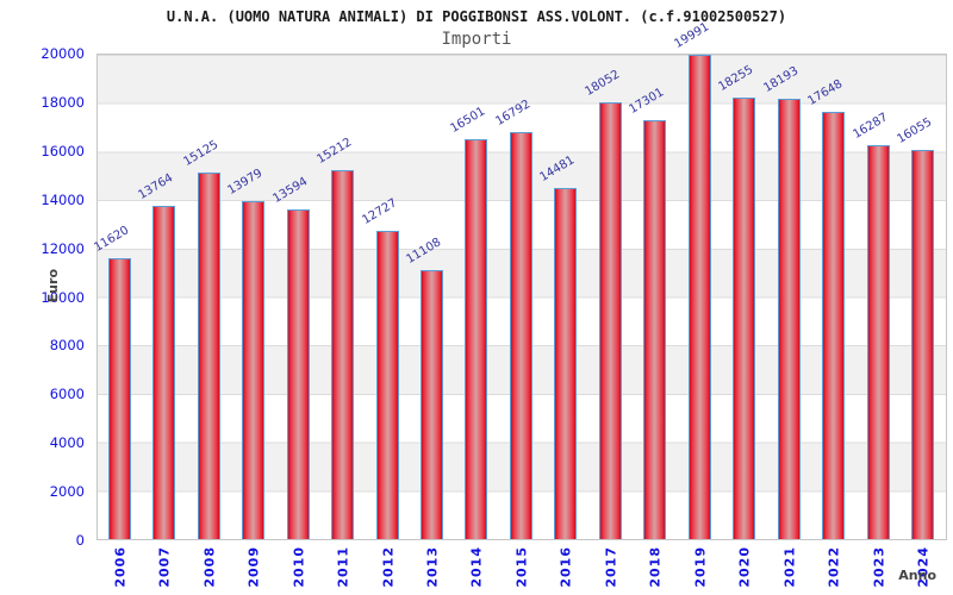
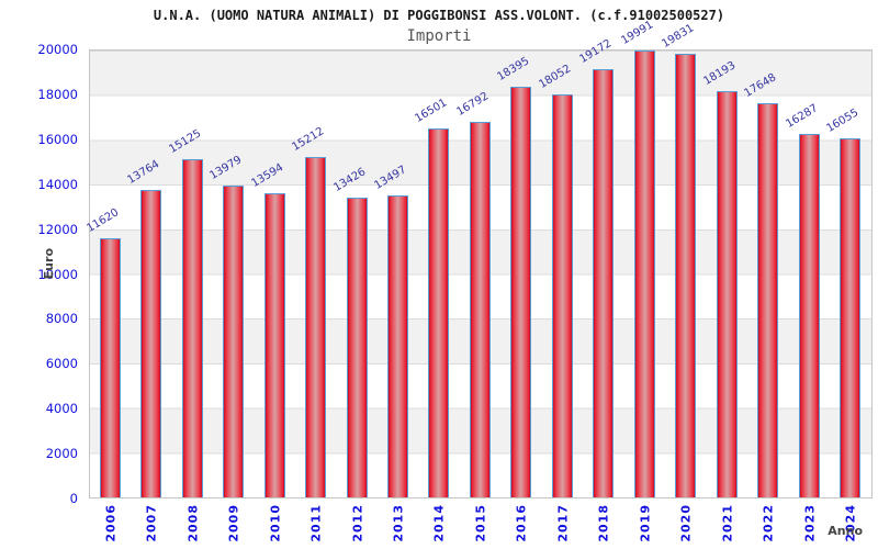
2012: 12727 -> 13426
2013: 11108 -> 13497
2016: 14481 -> 18395
2018: 17301 -> 19172
2020: 18255 -> 19831
